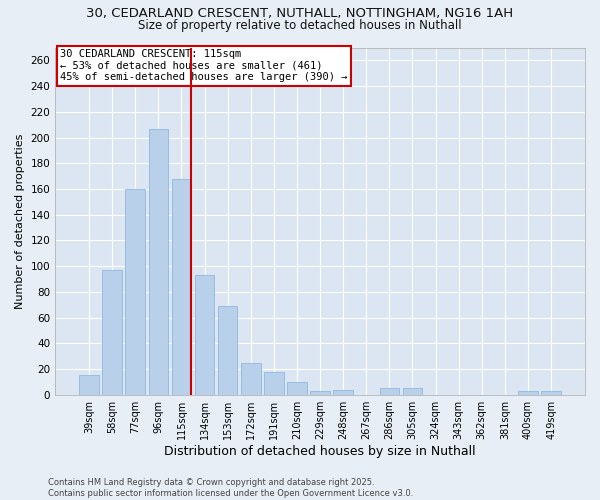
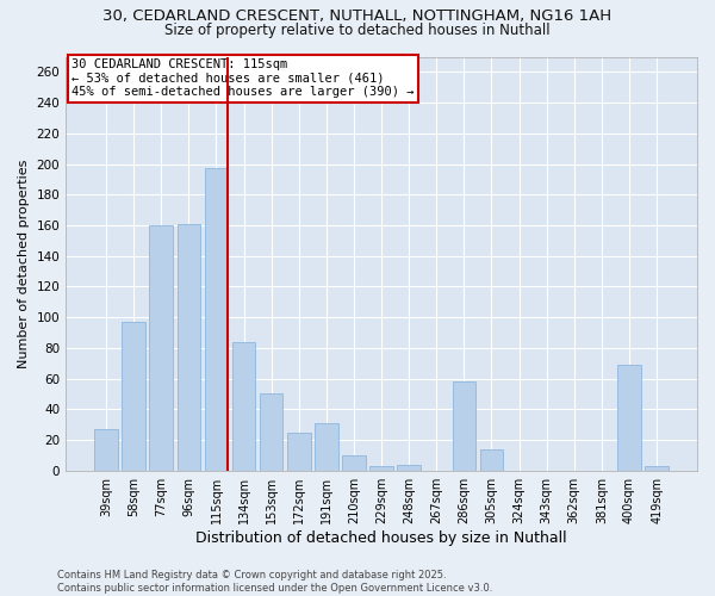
39sqm: 15 -> 27
96sqm: 207 -> 161
115sqm: 168 -> 197
134sqm: 93 -> 84
153sqm: 69 -> 50
191sqm: 18 -> 31
286sqm: 5 -> 58
305sqm: 5 -> 14
400sqm: 3 -> 69
